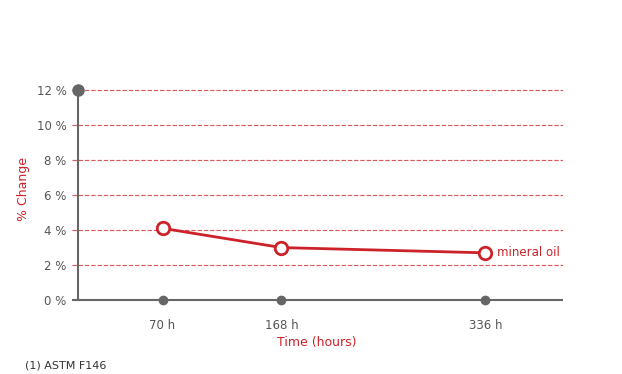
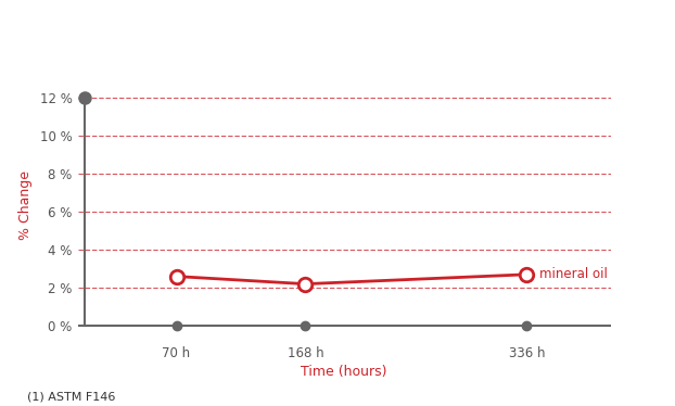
70 h: 4.1 % -> 2.6 %
168 h: 3.0 % -> 2.2 %
